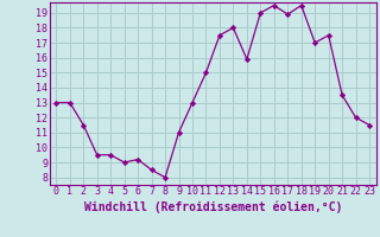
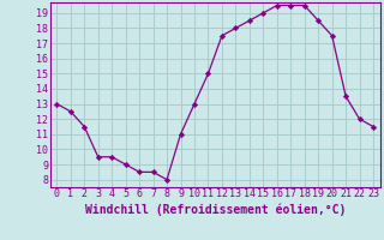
1: 13.0 -> 12.5
6: 9.2 -> 8.5
14: 15.9 -> 18.5
17: 18.9 -> 19.5
19: 17.0 -> 18.5
